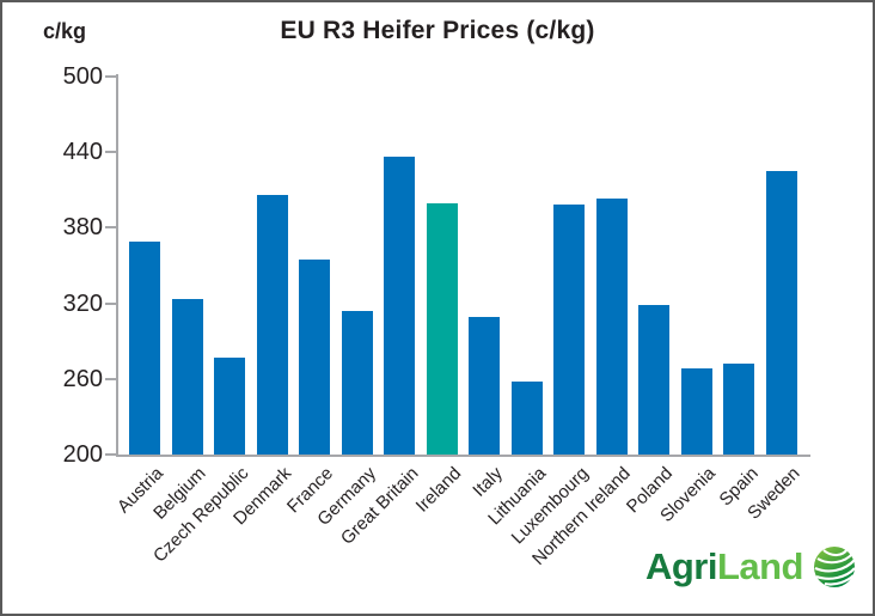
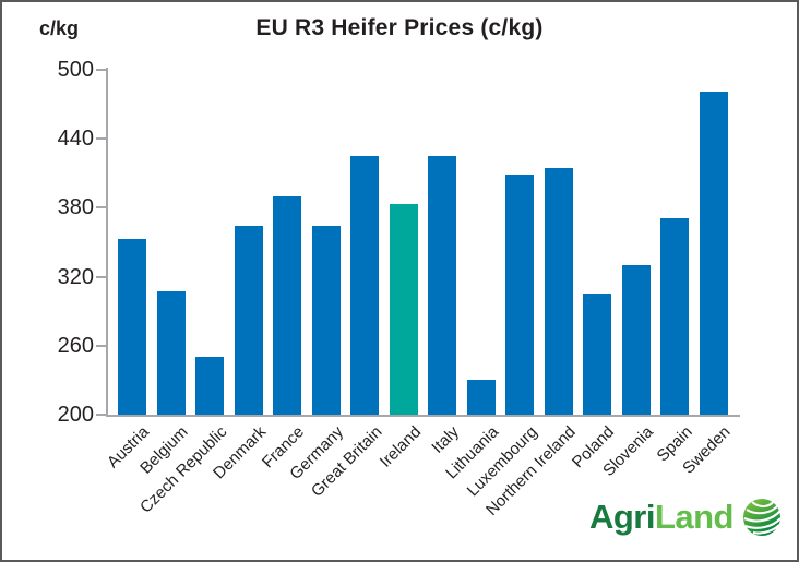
Austria: 369 -> 353
Belgium: 323 -> 307
Czech Republic: 277 -> 250
Denmark: 406 -> 364
France: 355 -> 390
Germany: 314 -> 364
Great Britain: 436 -> 425
Ireland: 399 -> 383
Italy: 309 -> 425
Lithuania: 258 -> 230
Luxembourg: 398 -> 409
Northern Ireland: 403 -> 415
Poland: 319 -> 305
Slovenia: 268 -> 330
Spain: 272 -> 371
Sweden: 425 -> 481
